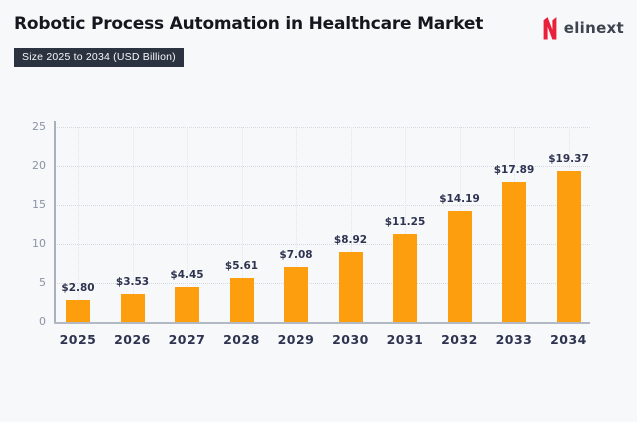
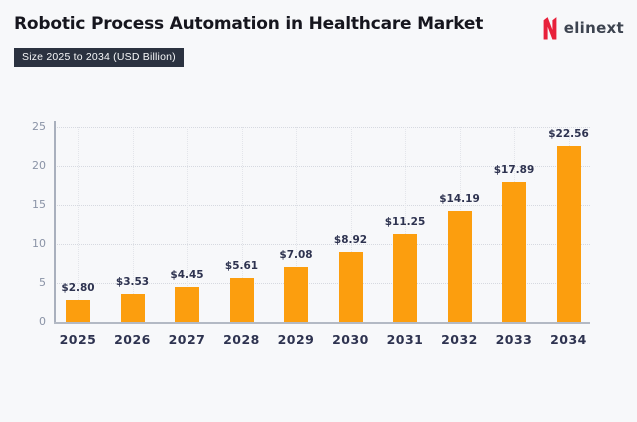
2034: $19.37 -> $22.56
